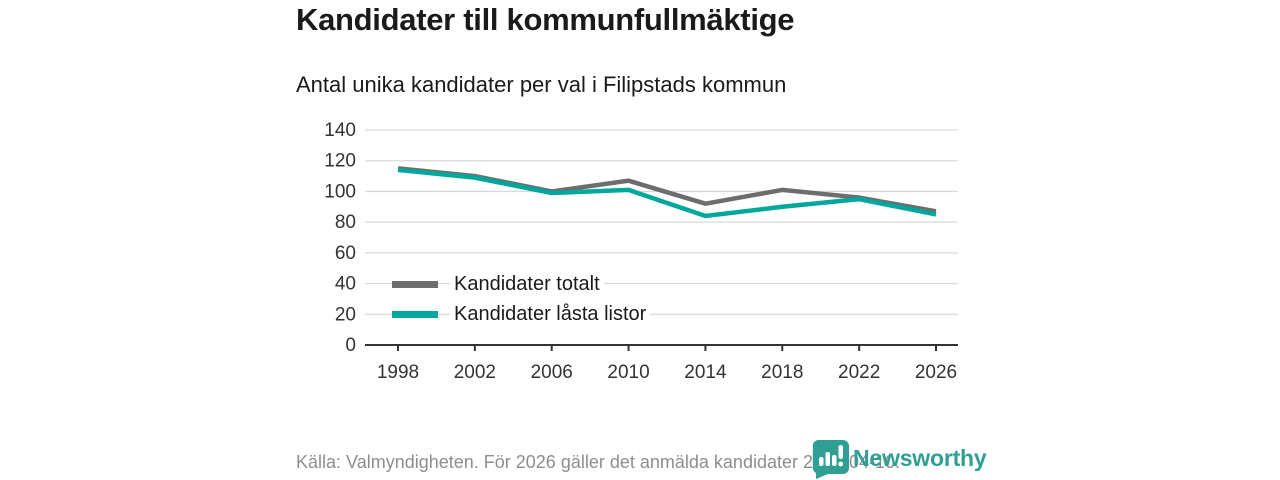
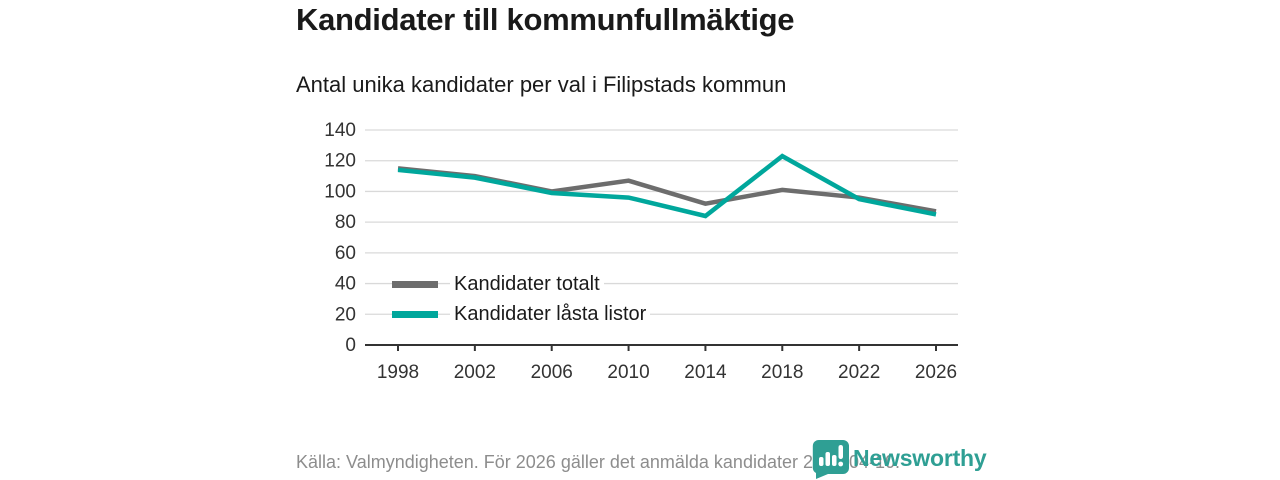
Kandidater låsta listor/2010: 101 -> 96
Kandidater låsta listor/2018: 90 -> 123
